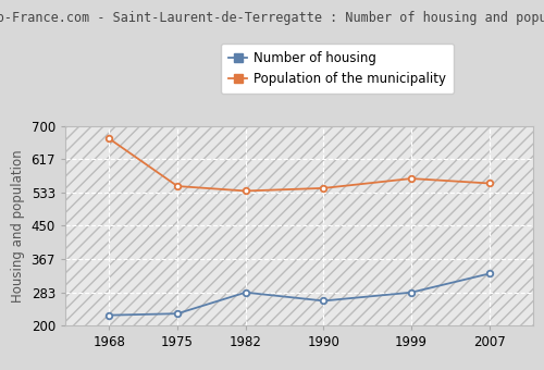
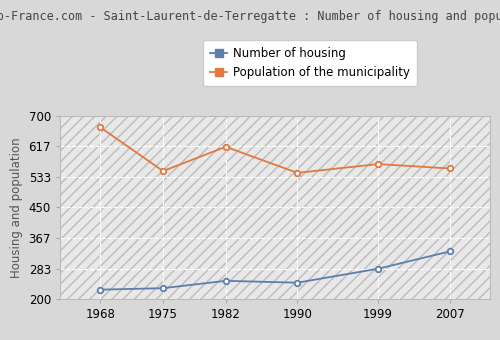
Number of housing/1982: 283 -> 250
Population of the municipality/1982: 537 -> 615
Number of housing/1990: 262 -> 245
